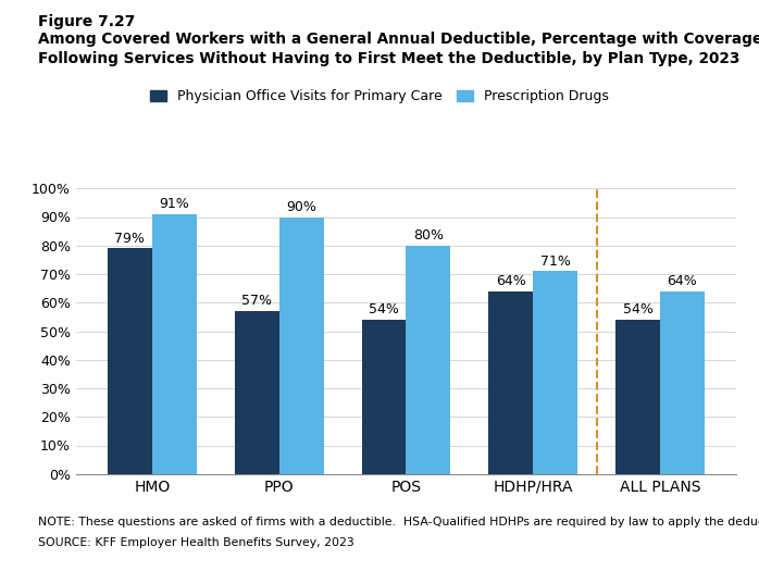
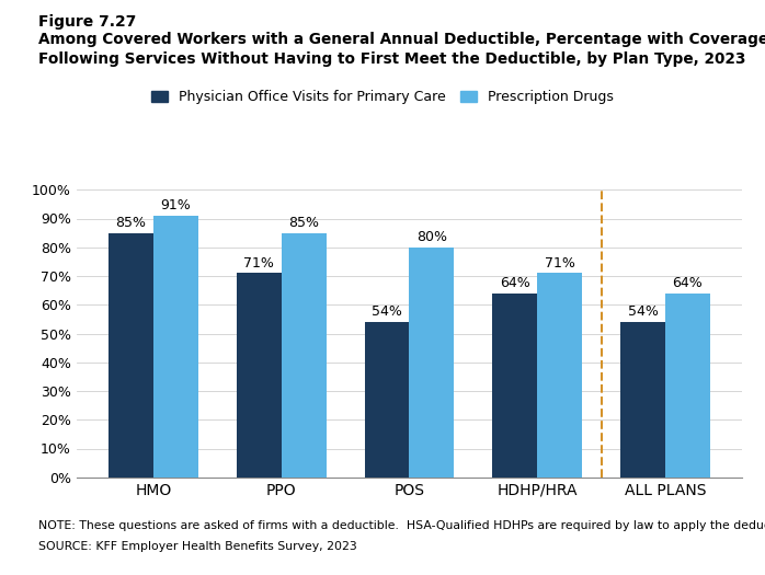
Physician Office Visits for Primary Care/HMO: 79% -> 85%
Physician Office Visits for Primary Care/PPO: 57% -> 71%
Prescription Drugs/PPO: 90% -> 85%
